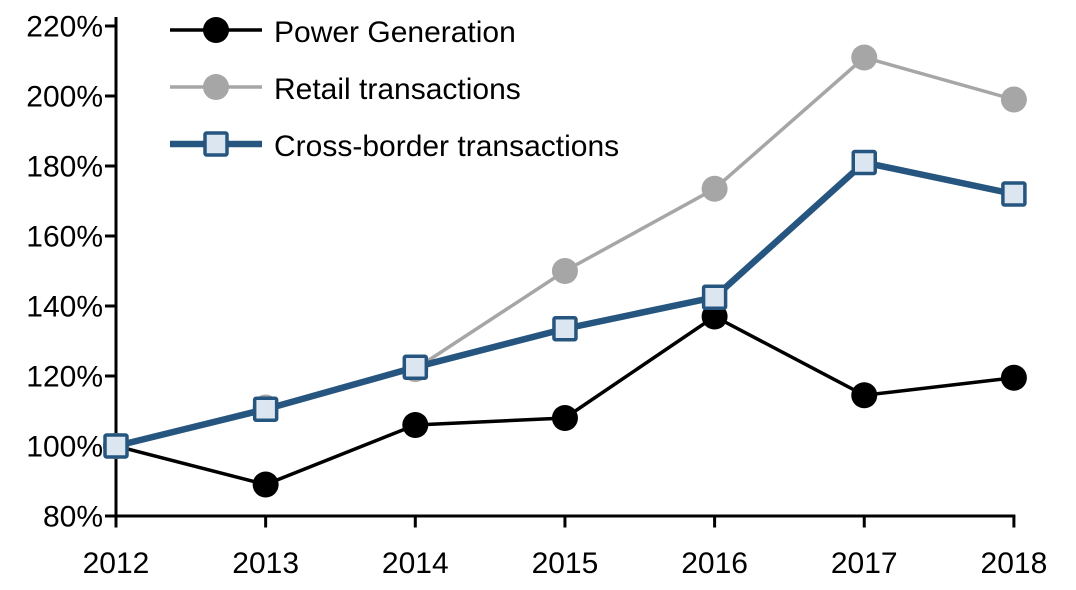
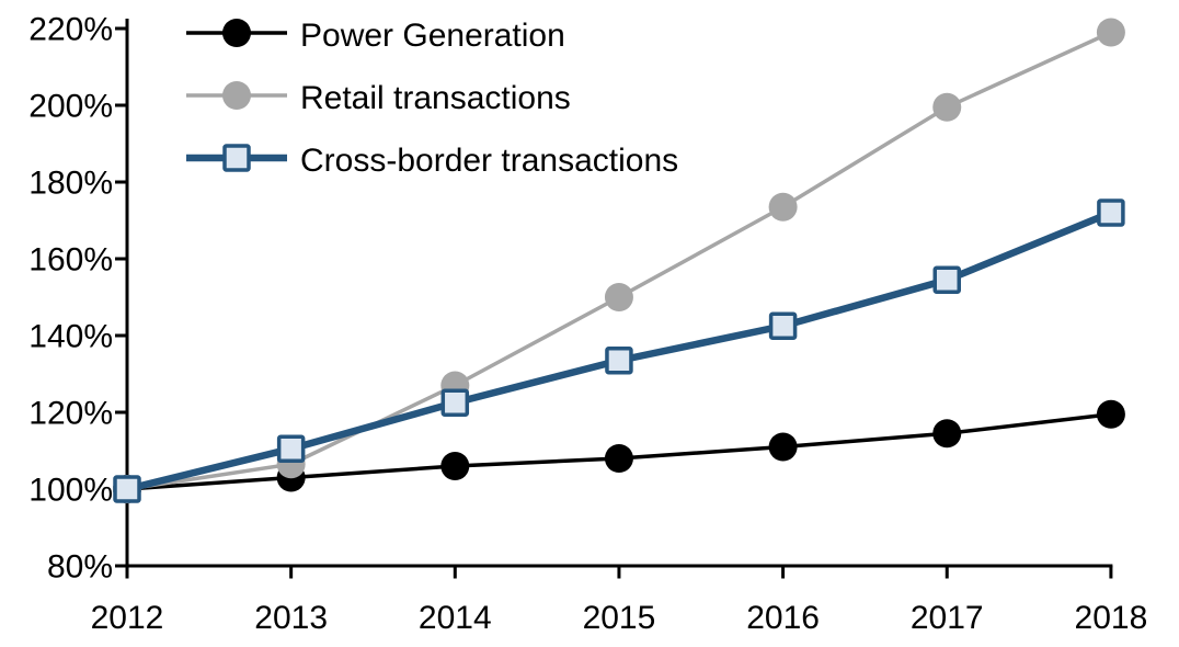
Power Generation/2013: 89% -> 103%
Retail transactions/2013: 111% -> 106%
Retail transactions/2014: 122% -> 127%
Power Generation/2016: 137% -> 111%
Retail transactions/2017: 211% -> 200%
Cross-border transactions/2017: 181% -> 154%
Retail transactions/2018: 199% -> 219%
